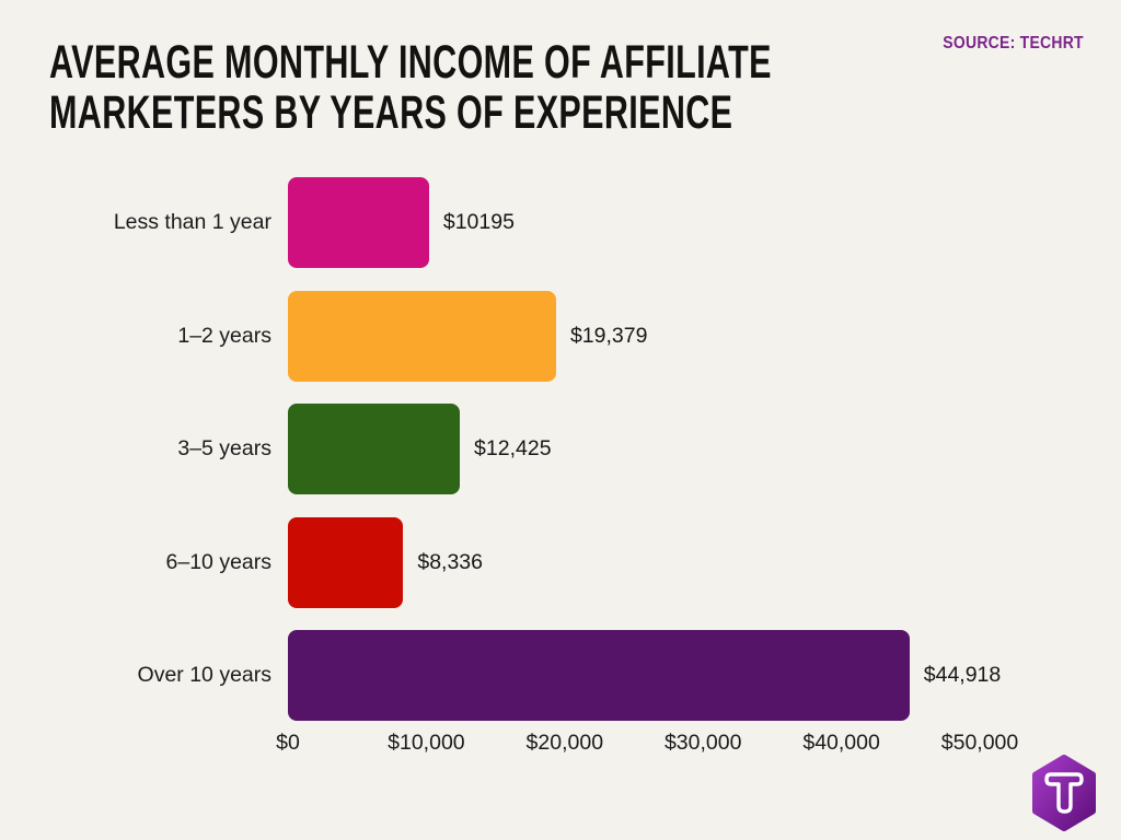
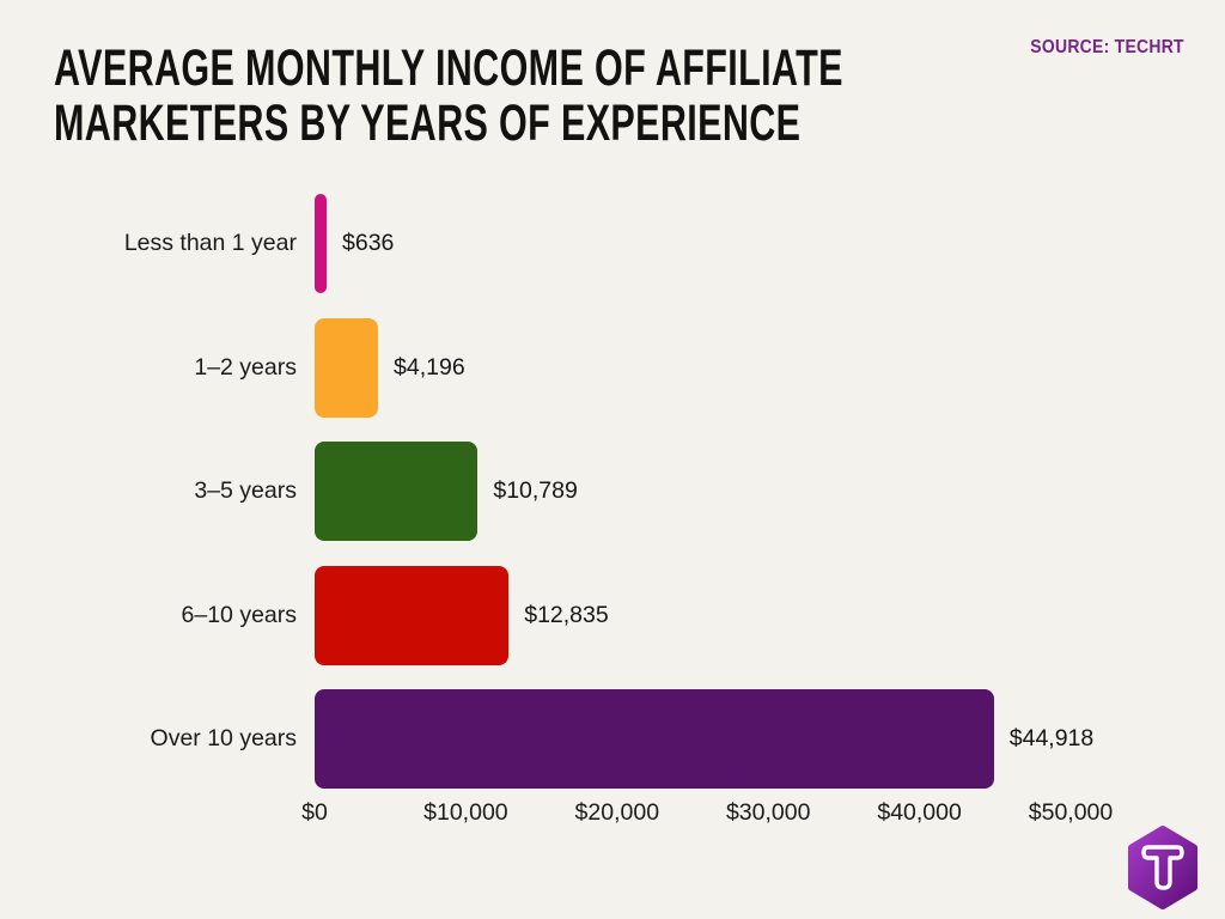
Less than 1 year: $10195 -> $636
1–2 years: $19,379 -> $4,196
3–5 years: $12,425 -> $10,789
6–10 years: $8,336 -> $12,835
